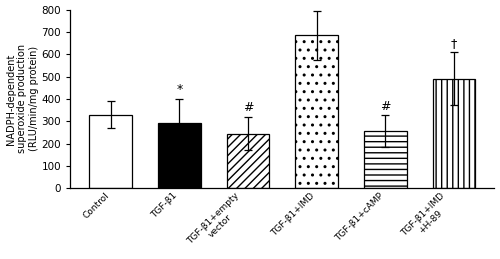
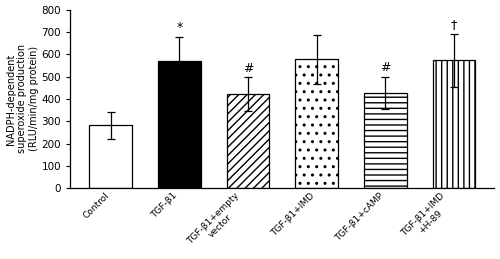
Control: 330 -> 282
TGF-β1: 290 -> 568
TGF-β1+empty vector: 245 -> 422
TGF-β1+IMD: 685 -> 578
TGF-β1+cAMP: 255 -> 427
TGF-β1+IMD +H-89: 490 -> 572
